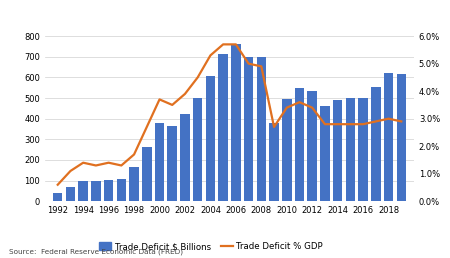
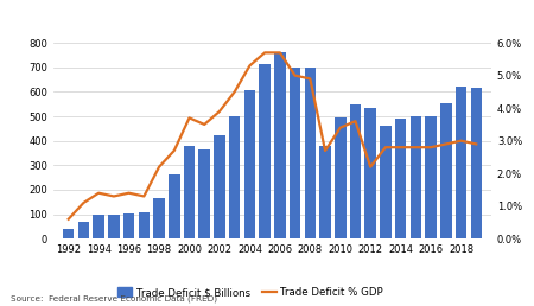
Trade Deficit % GDP/1998: 1.7% -> 2.2%
Trade Deficit % GDP/2012: 3.4% -> 2.2%
